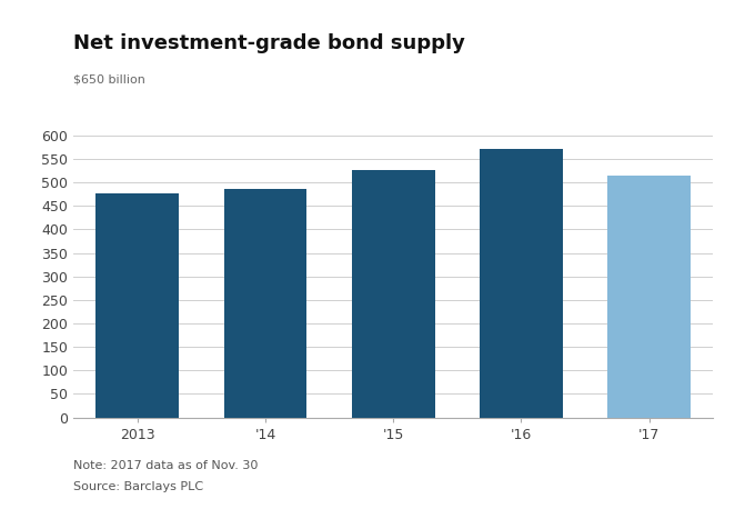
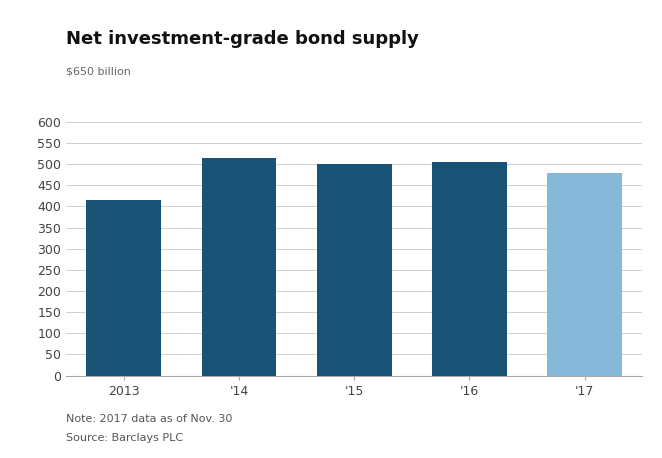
2013: 477 -> 415
'14: 487 -> 515
'15: 527 -> 500
'16: 572 -> 505
'17: 515 -> 480
